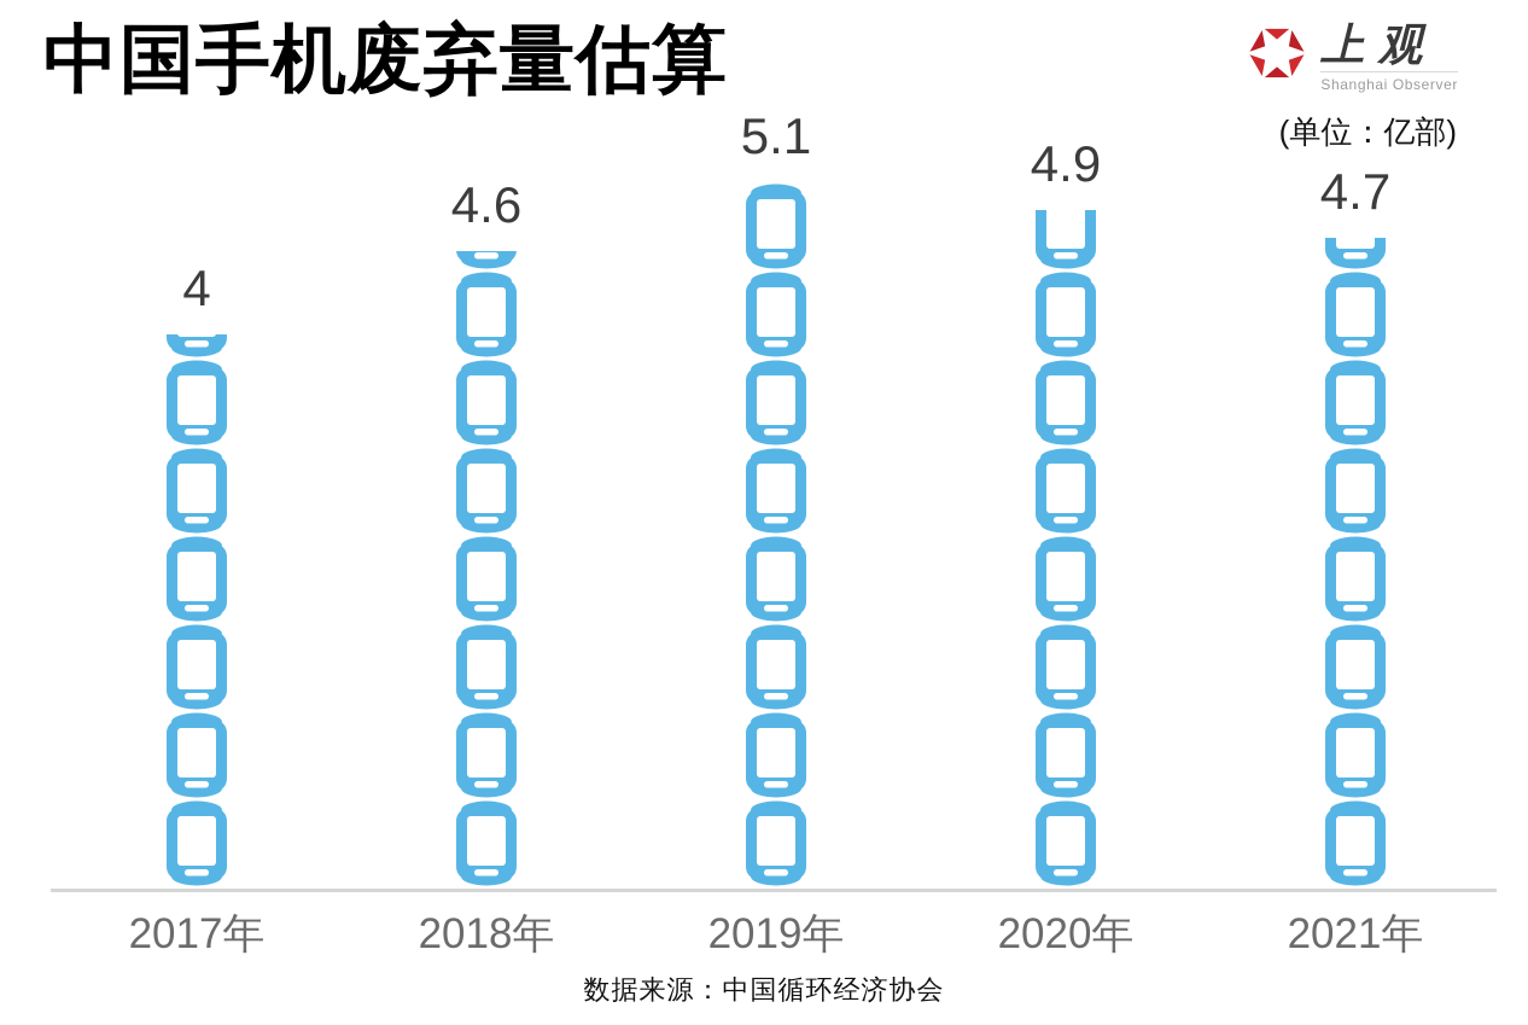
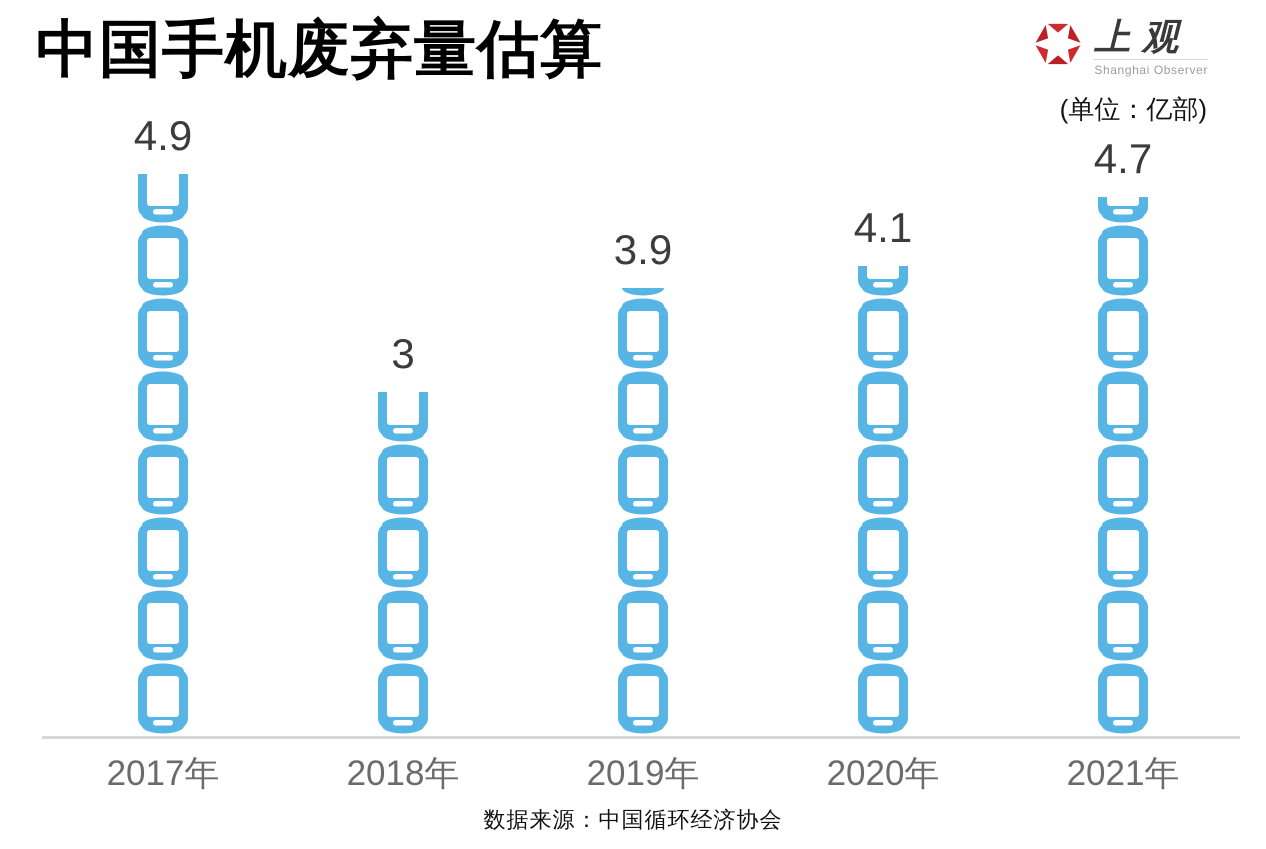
2017年: 4 -> 4.9
2018年: 4.6 -> 3
2019年: 5.1 -> 3.9
2020年: 4.9 -> 4.1
